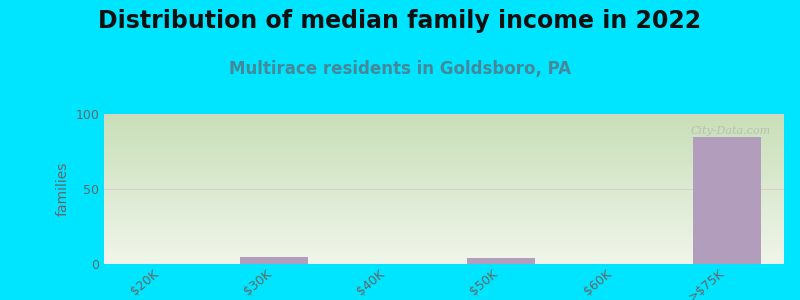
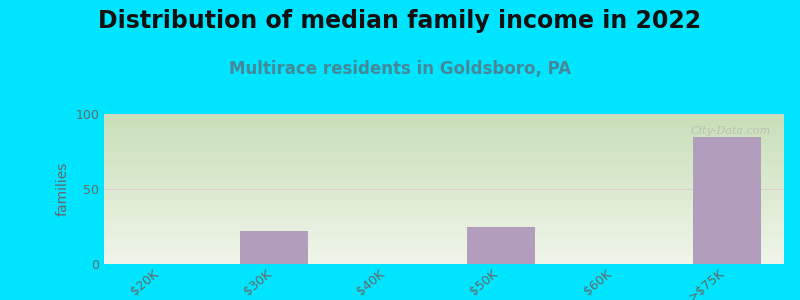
$30K: 5 -> 22
$50K: 4 -> 25
